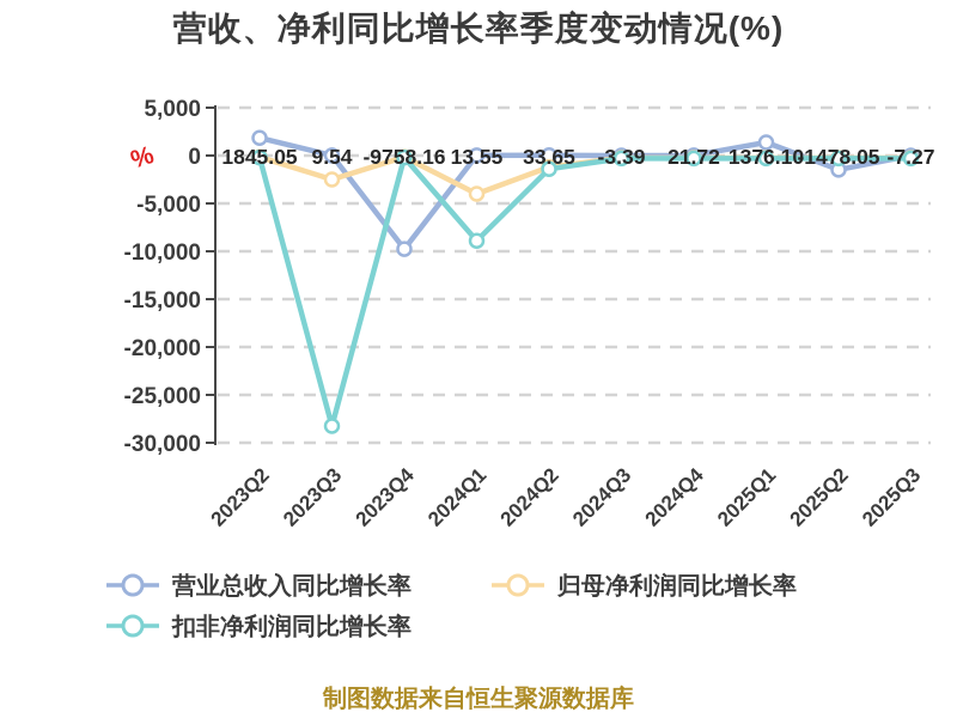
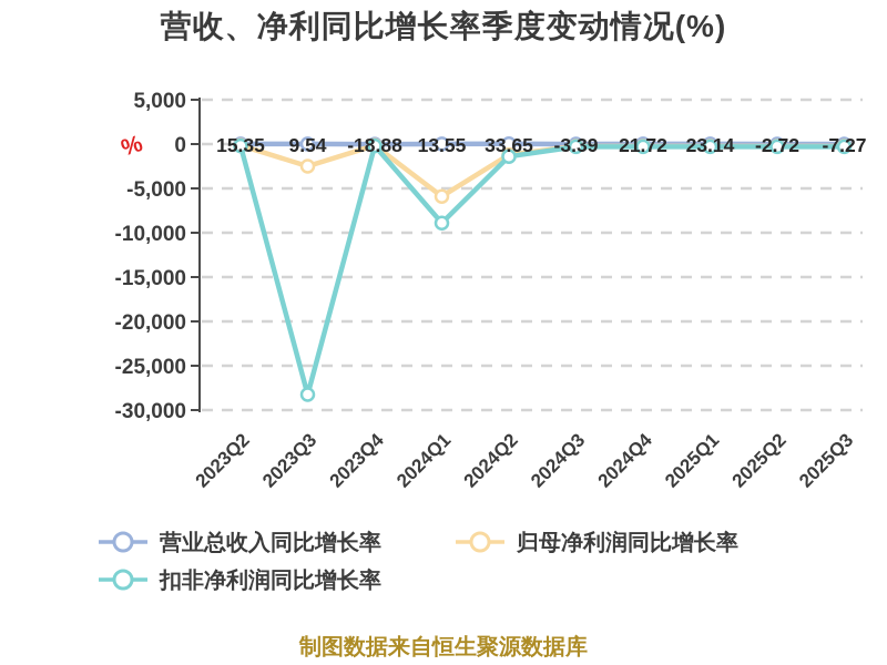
营业总收入同比增长率/2023Q2: 1845.05 -> 15.35
营业总收入同比增长率/2023Q4: -9758.16 -> -18.88
归母净利润同比增长率/2024Q1: -4000 -> -6000
营业总收入同比增长率/2025Q1: 1376.10 -> 23.14
营业总收入同比增长率/2025Q2: -1478.05 -> -2.72
